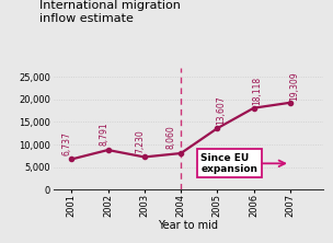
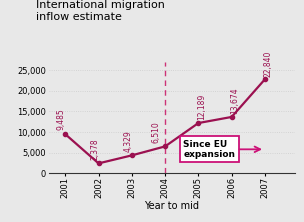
2001: 6,737 -> 9,485
2002: 8,791 -> 2,378
2003: 7,230 -> 4,329
2004: 8,060 -> 6,510
2005: 13,607 -> 12,189
2006: 18,118 -> 13,674
2007: 19,309 -> 22,840
